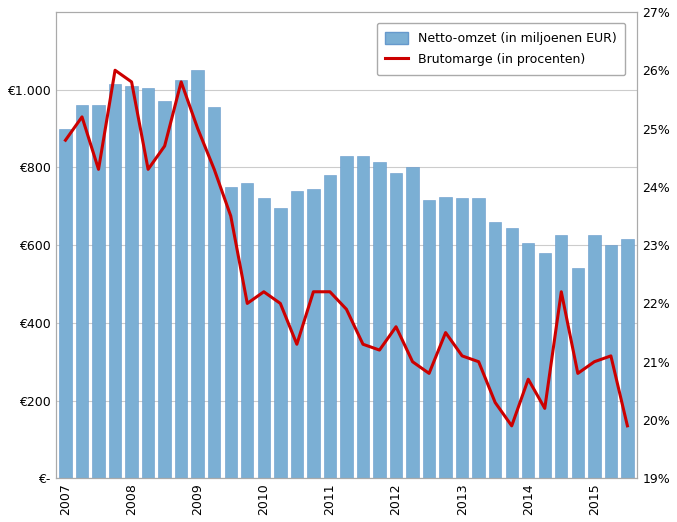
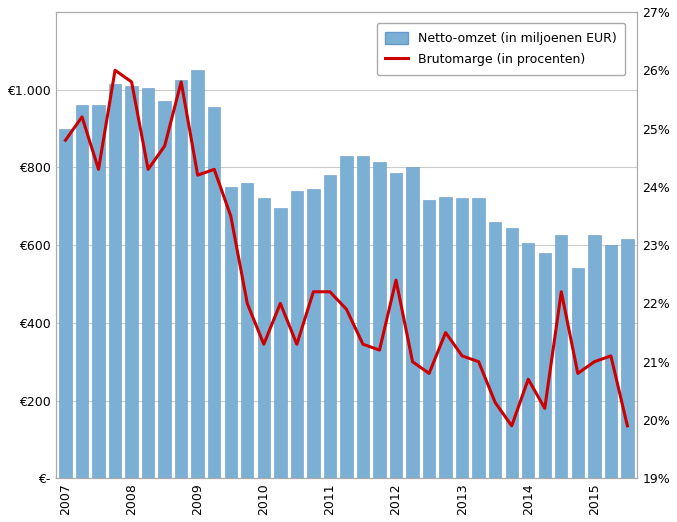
Brutomarge (in procenten)/2009: 25.0% -> 24.2%
Brutomarge (in procenten)/2010: 22.2% -> 21.3%
Brutomarge (in procenten)/2012: 21.6% -> 22.4%
